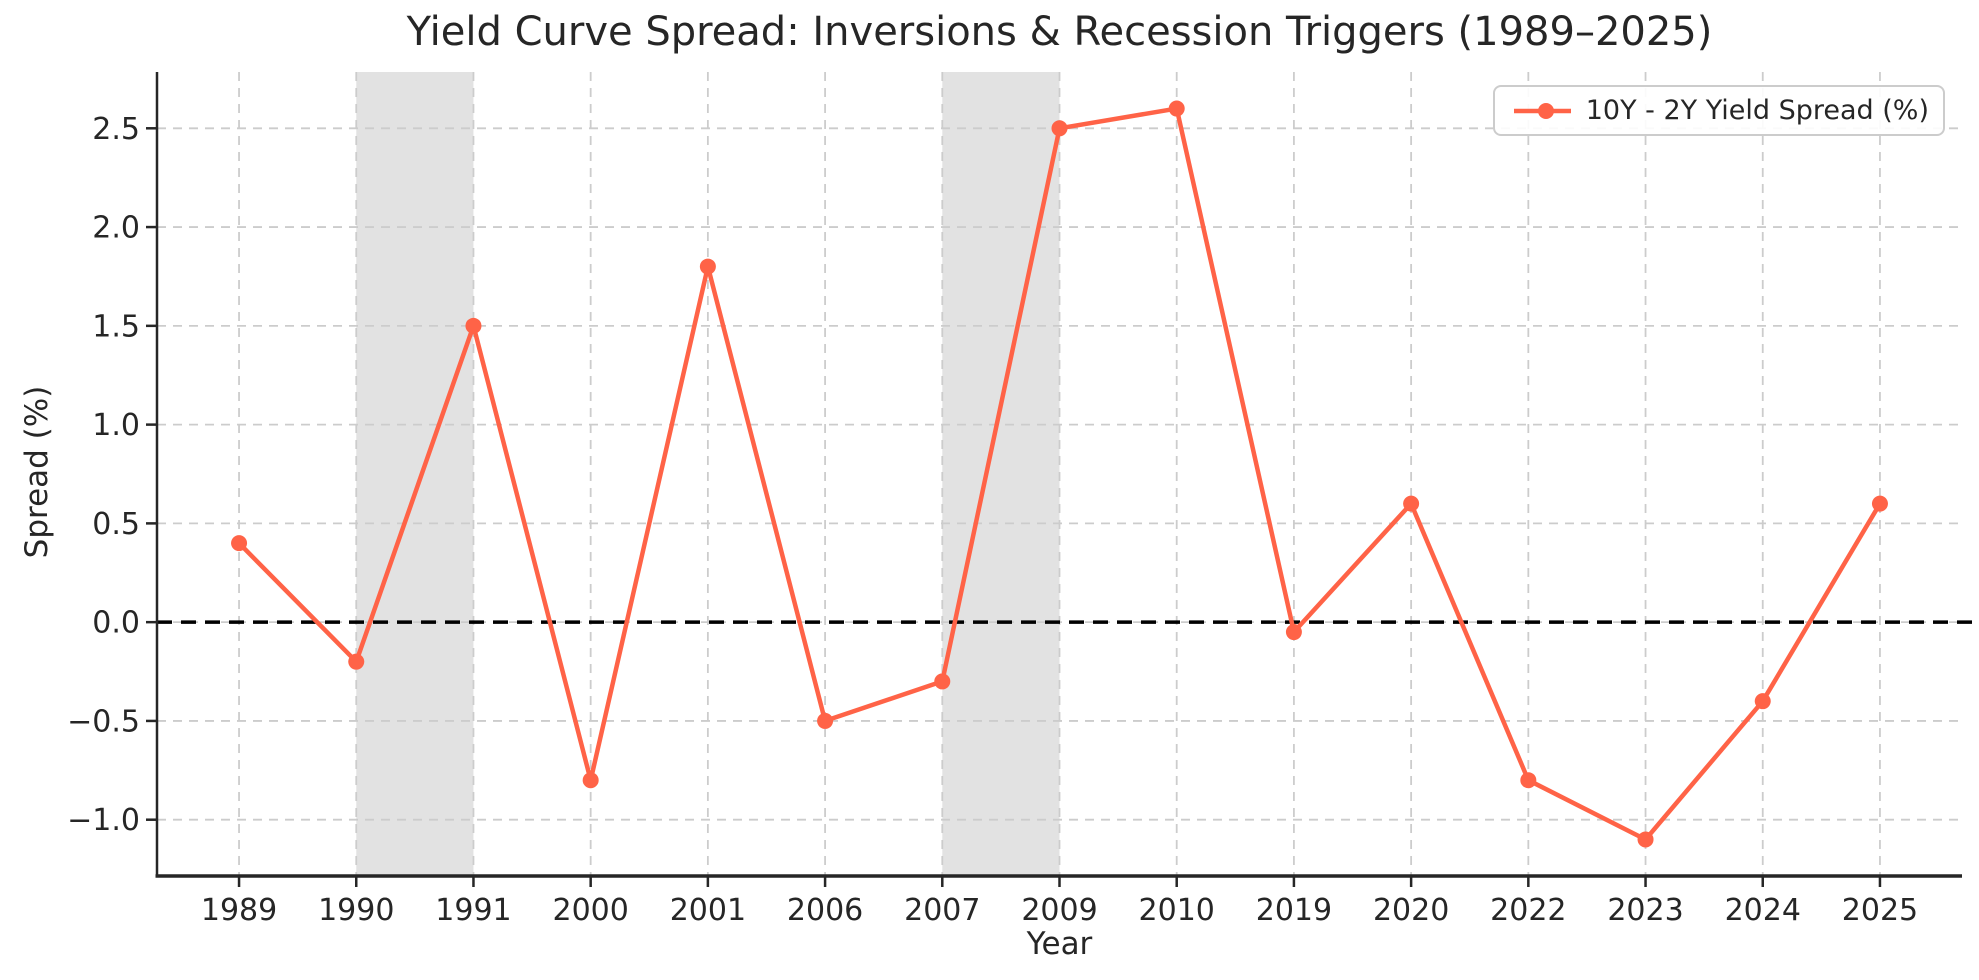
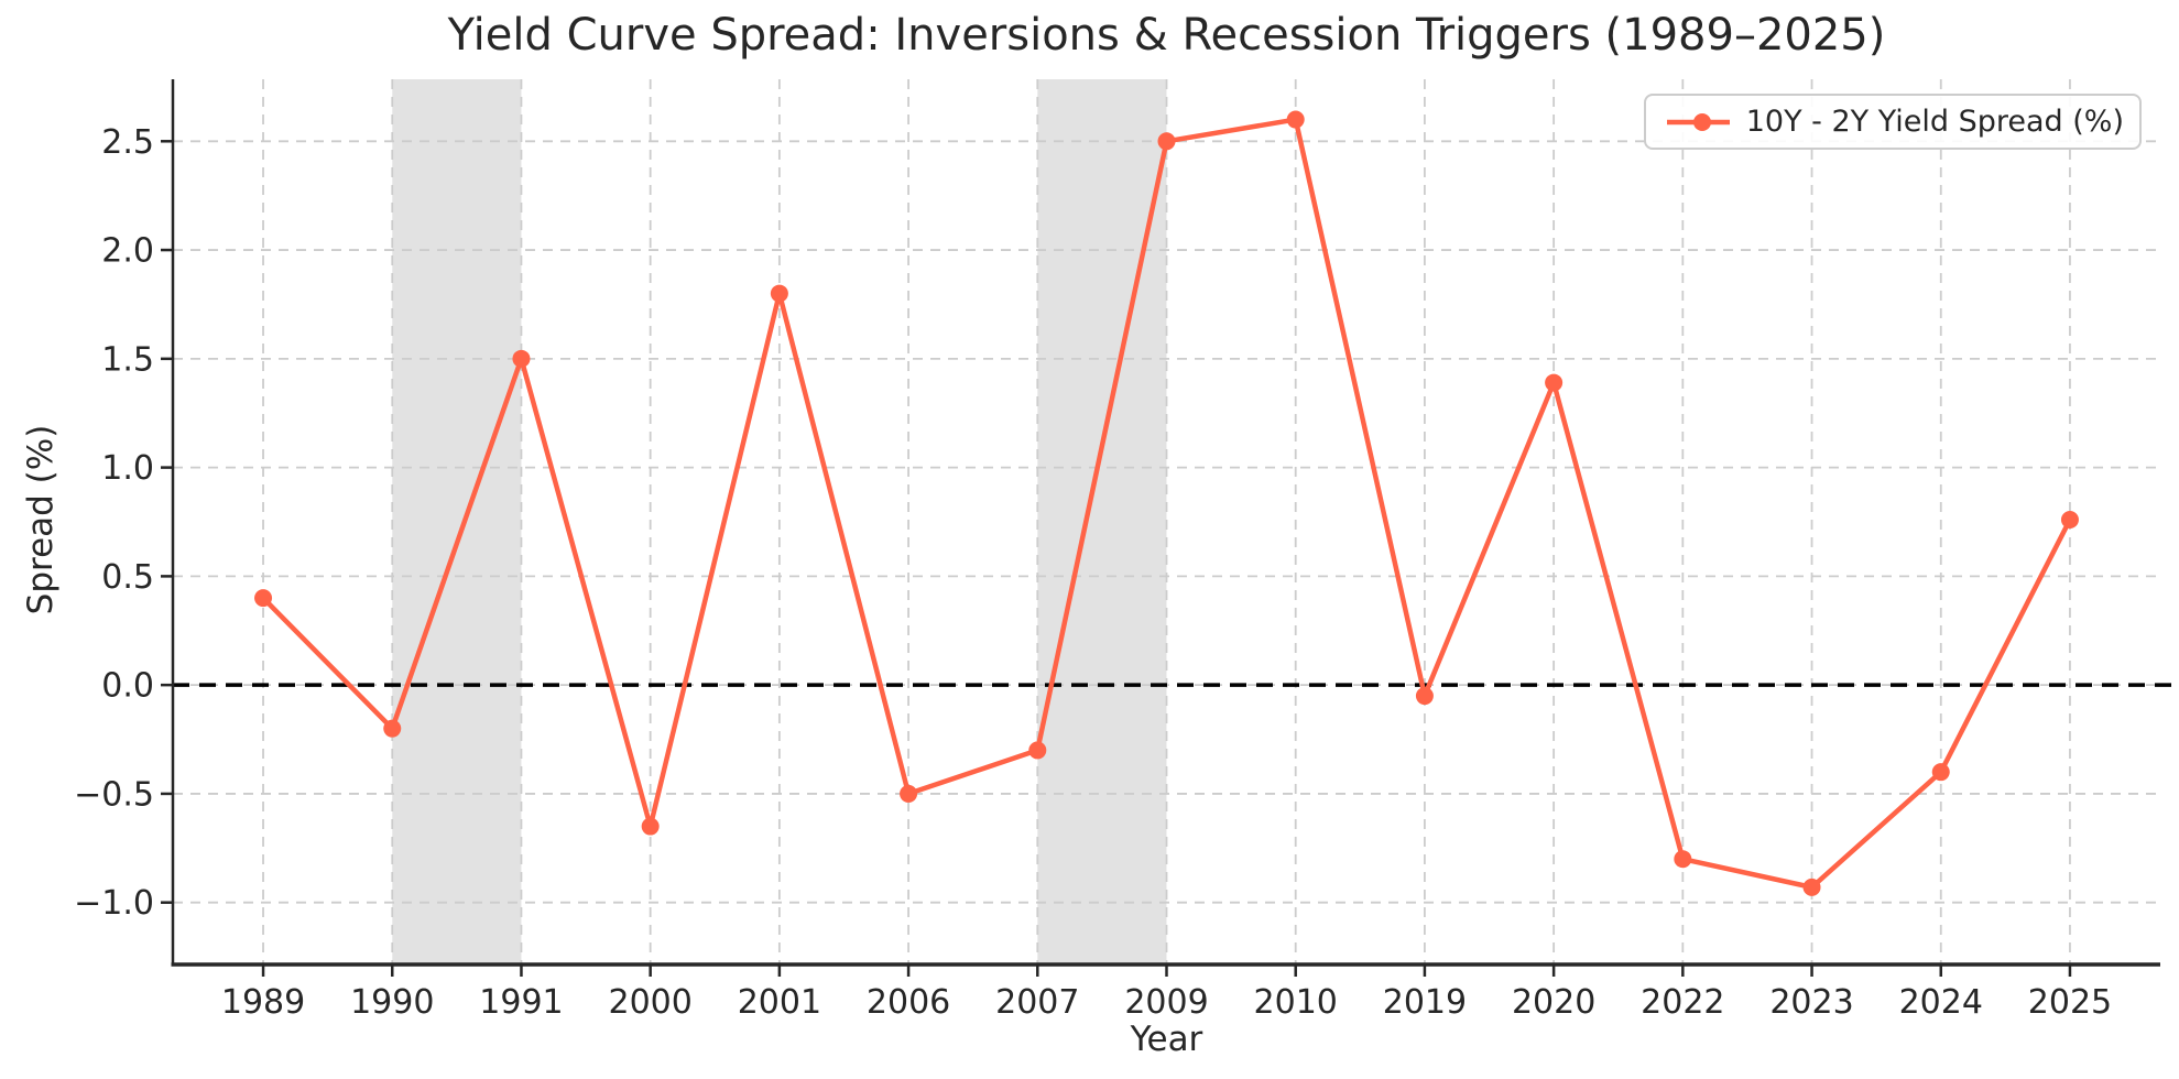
2000: -0.80 -> -0.65
2020: 0.60 -> 1.39
2023: -1.10 -> -0.93
2025: 0.60 -> 0.76
